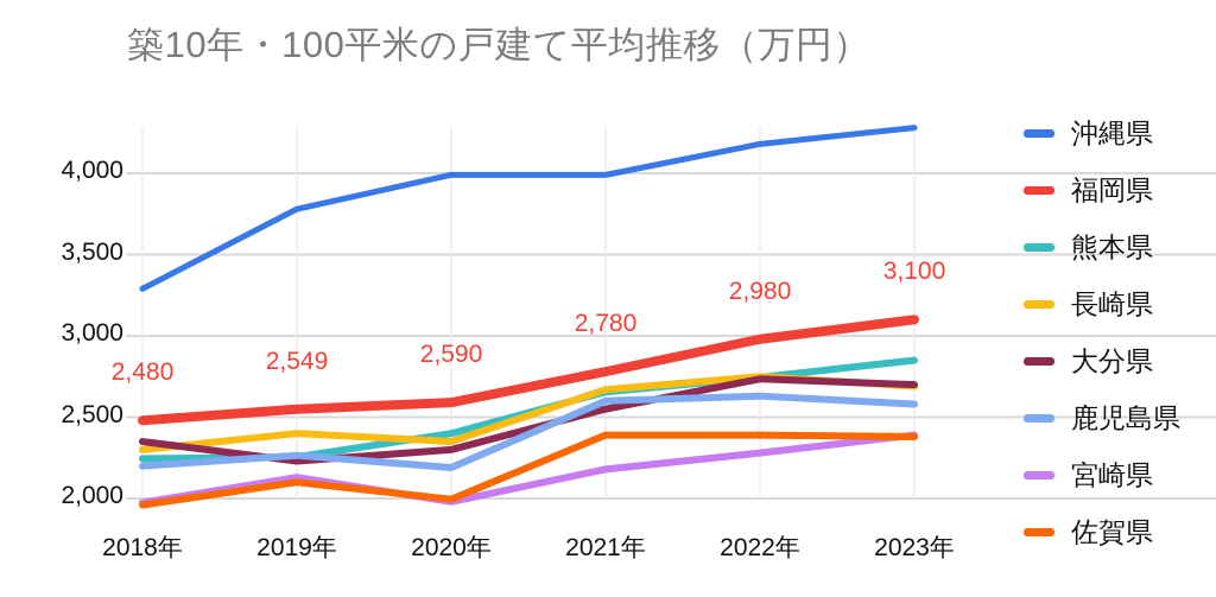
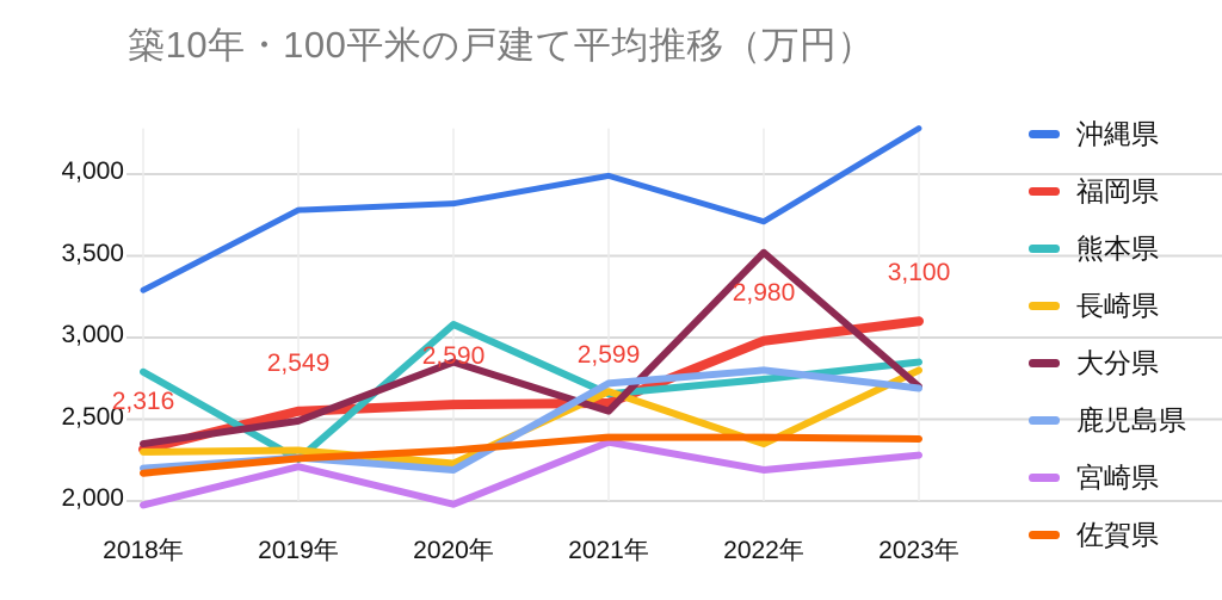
福岡県/2018年: 2,480 -> 2,316
熊本県/2018年: 2240 -> 2790
佐賀県/2018年: 1960 -> 2170
長崎県/2019年: 2400 -> 2310
大分県/2019年: 2230 -> 2490
宮崎県/2019年: 2130 -> 2210
佐賀県/2019年: 2100 -> 2260
沖縄県/2020年: 3990 -> 3820
熊本県/2020年: 2400 -> 3080
長崎県/2020年: 2350 -> 2230
大分県/2020年: 2300 -> 2850
佐賀県/2020年: 2000 -> 2310
福岡県/2021年: 2,780 -> 2,599
鹿児島県/2021年: 2600 -> 2720
宮崎県/2021年: 2180 -> 2360
沖縄県/2022年: 4180 -> 3710
長崎県/2022年: 2750 -> 2350
大分県/2022年: 2740 -> 3520
鹿児島県/2022年: 2630 -> 2800
宮崎県/2022年: 2280 -> 2190
長崎県/2023年: 2690 -> 2800
鹿児島県/2023年: 2580 -> 2690
宮崎県/2023年: 2390 -> 2280
